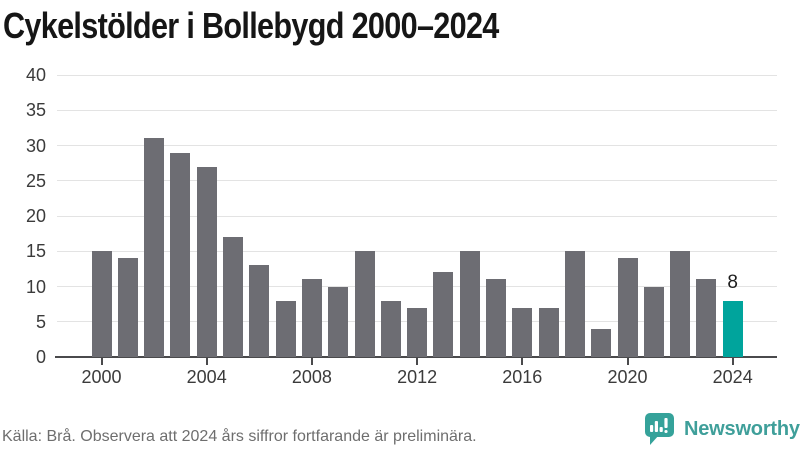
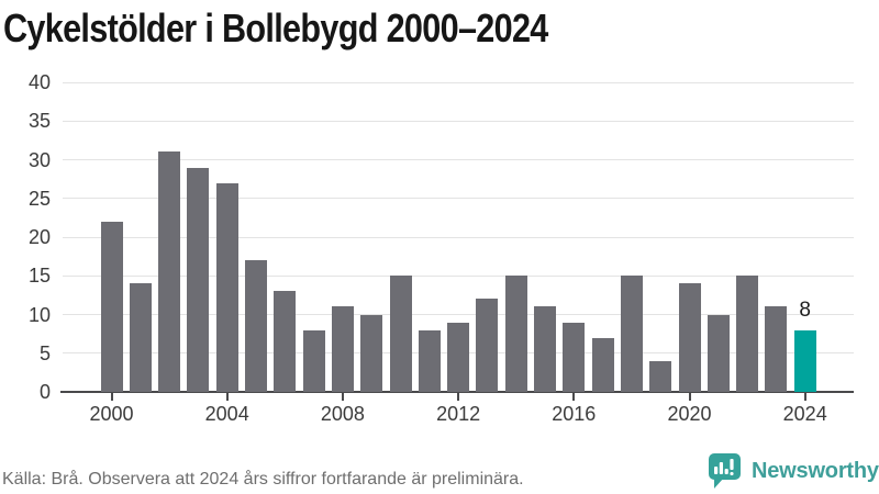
2000: 15 -> 22
2012: 7 -> 9
2016: 7 -> 9
